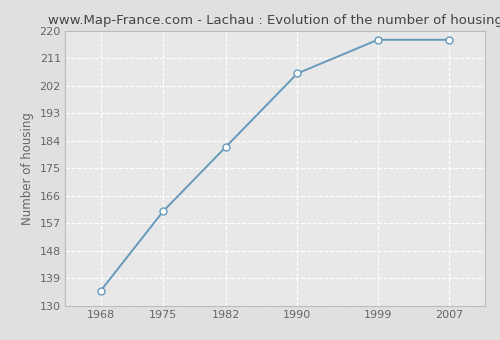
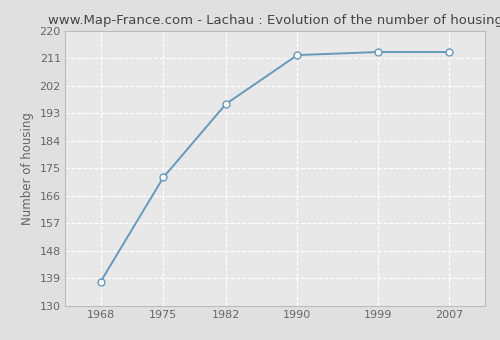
1968: 135 -> 138
1975: 161 -> 172
1982: 182 -> 196
1990: 206 -> 212
1999: 217 -> 213
2007: 217 -> 213
